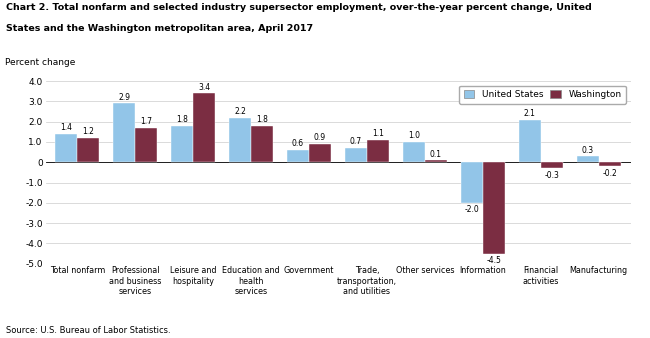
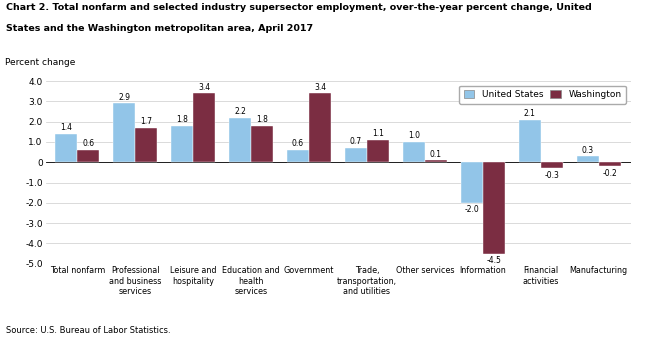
Washington/Total nonfarm: 1.2 -> 0.6
Washington/Government: 0.9 -> 3.4
